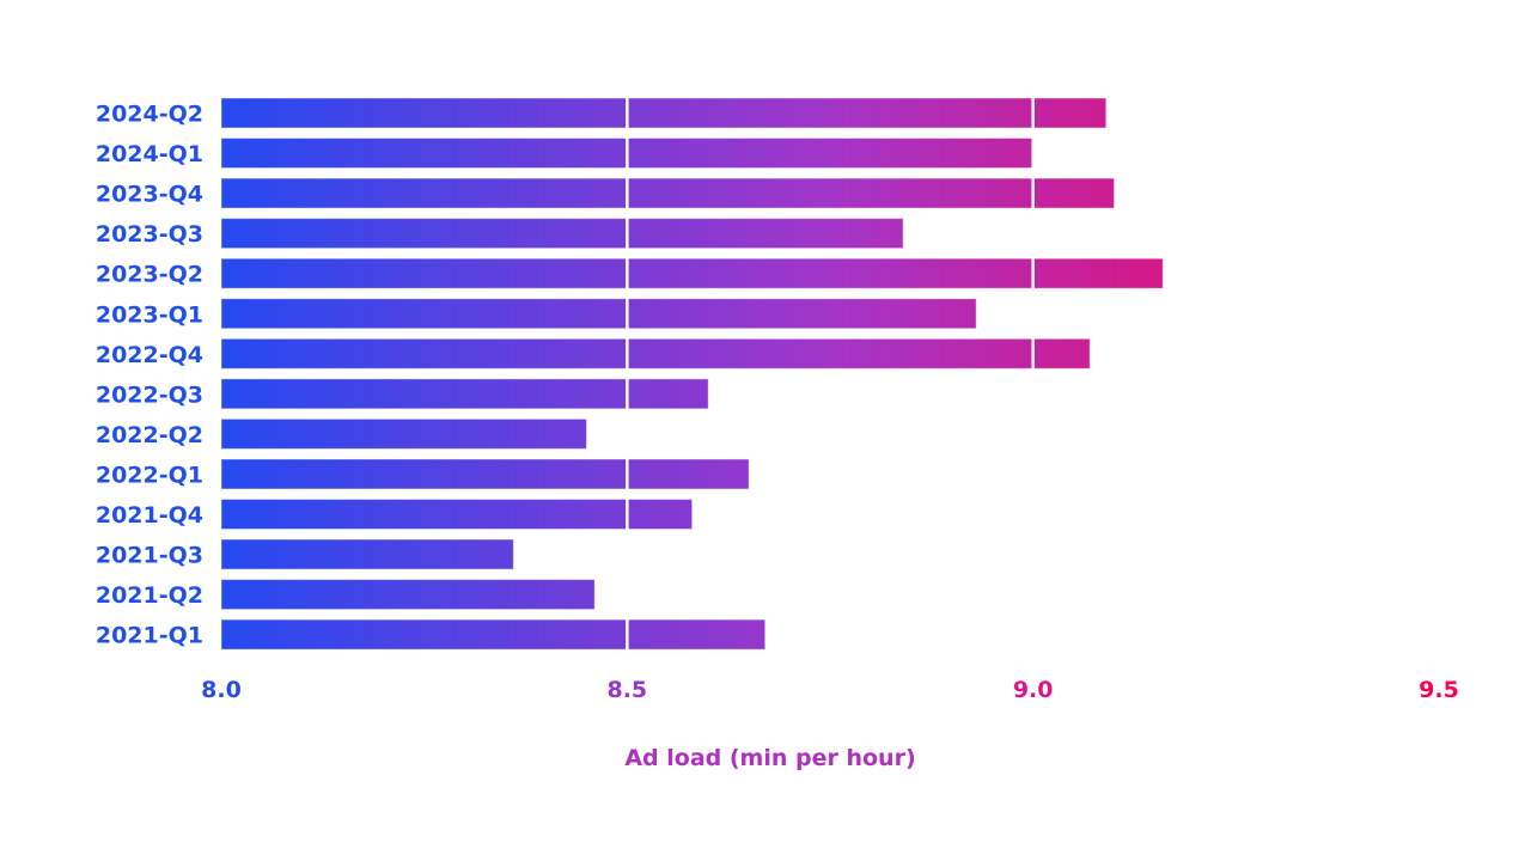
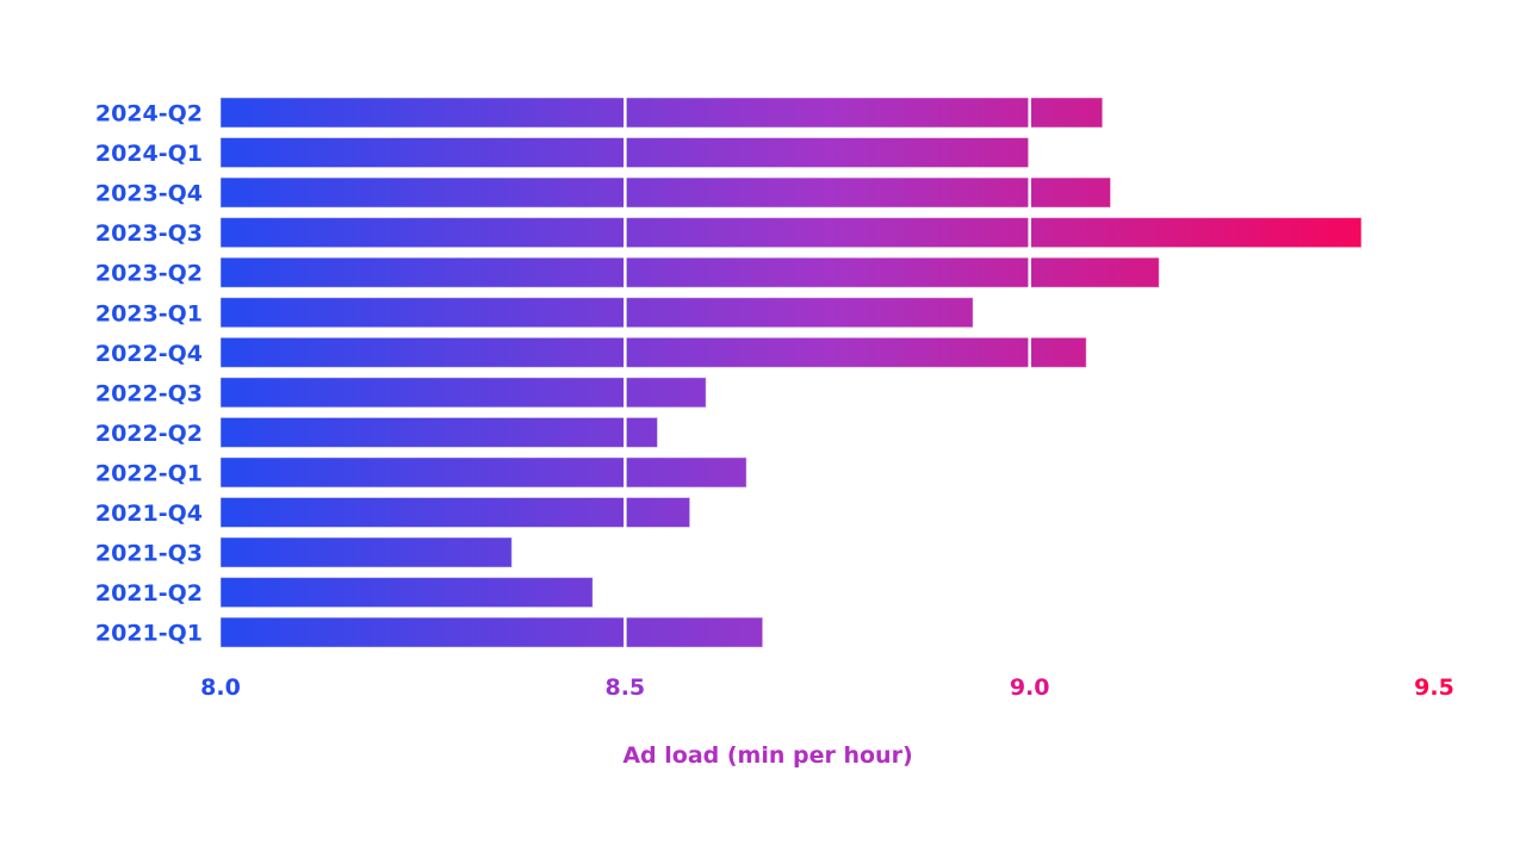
2023-Q3: 8.84 -> 9.41
2022-Q2: 8.45 -> 8.54
